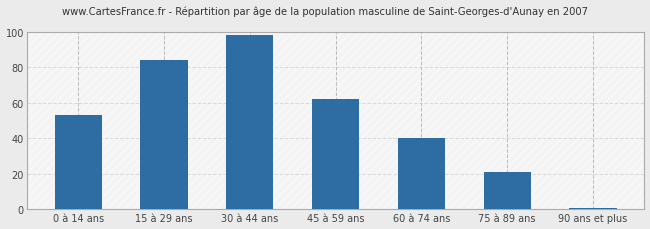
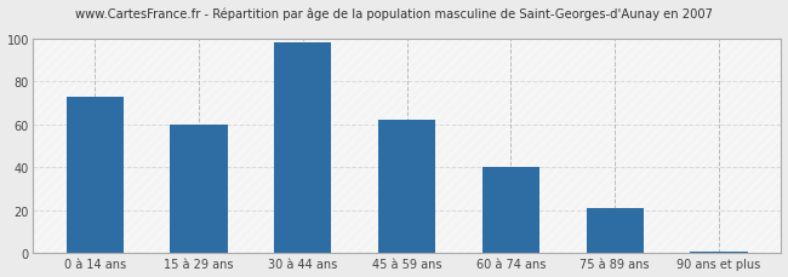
0 à 14 ans: 53 -> 73
15 à 29 ans: 84 -> 60
